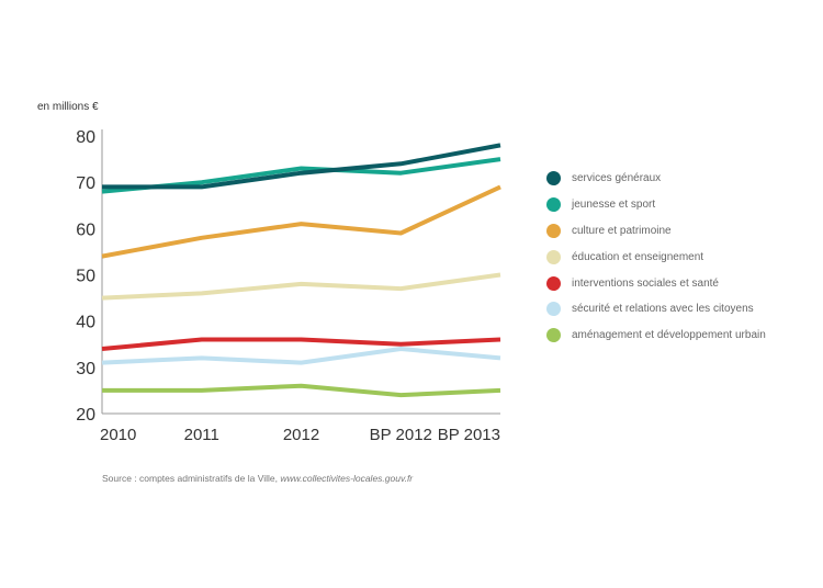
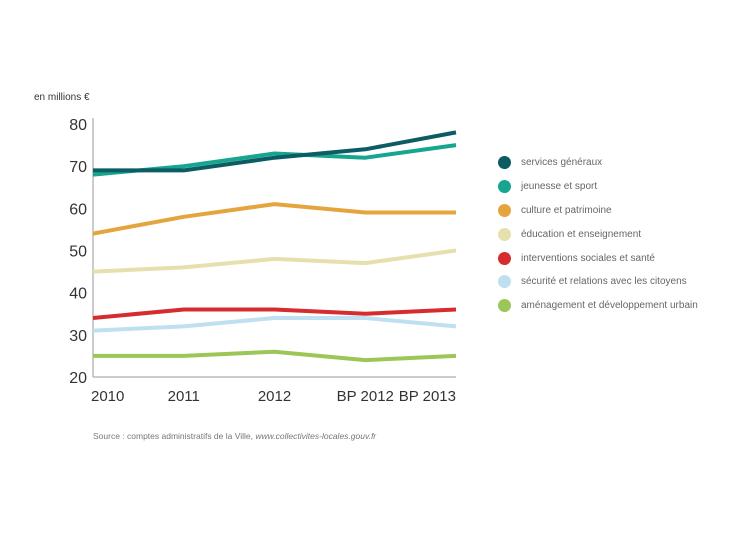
sécurité et relations avec les citoyens/2012: 31 -> 34
culture et patrimoine/BP 2013: 69 -> 59
